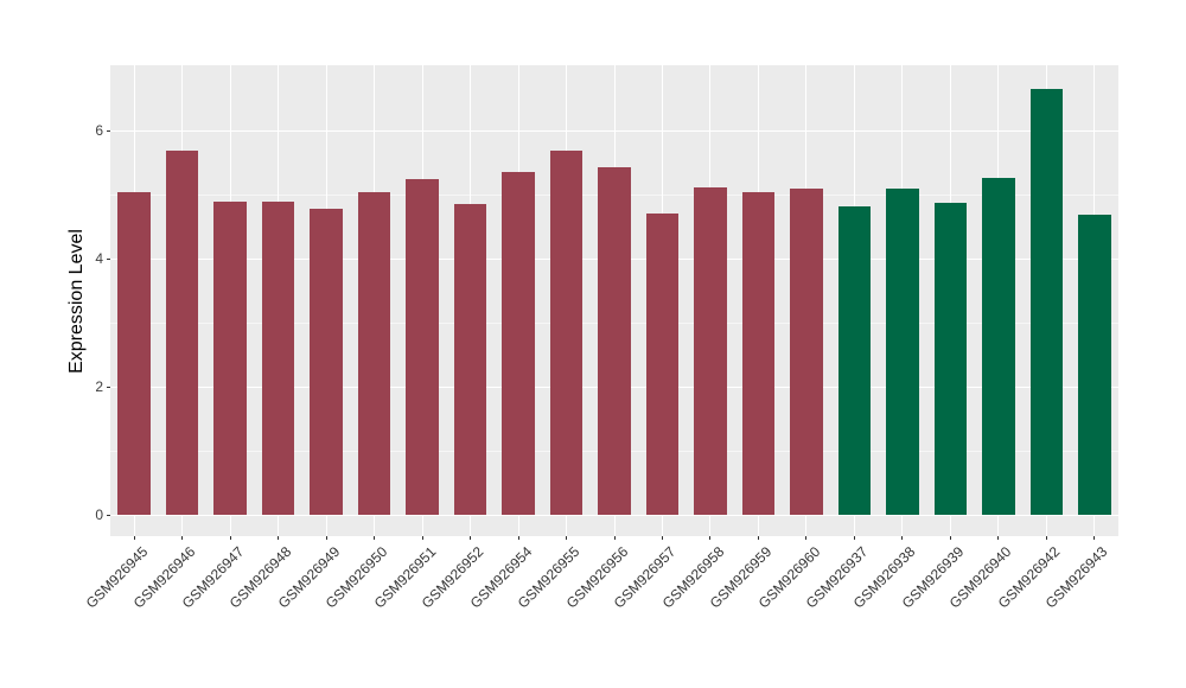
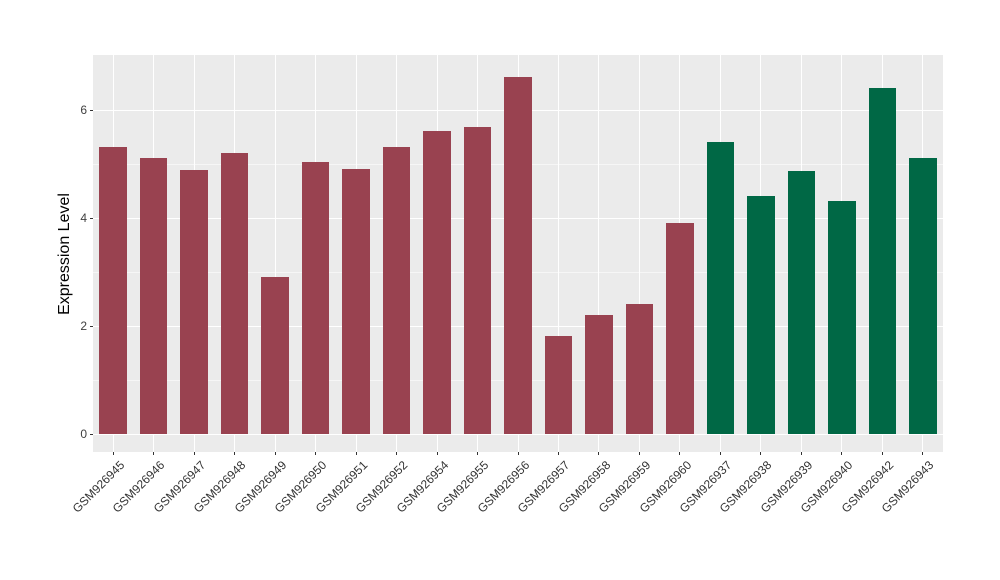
GSM926945: 5.0 -> 5.3
GSM926946: 5.7 -> 5.1
GSM926948: 4.9 -> 5.2
GSM926949: 4.8 -> 2.9
GSM926951: 5.2 -> 4.9
GSM926952: 4.8 -> 5.3
GSM926954: 5.3 -> 5.6
GSM926956: 5.4 -> 6.6
GSM926957: 4.7 -> 1.8
GSM926958: 5.1 -> 2.2
GSM926959: 5.0 -> 2.4
GSM926960: 5.1 -> 3.9
GSM926937: 4.8 -> 5.4
GSM926938: 5.1 -> 4.4
GSM926940: 5.2 -> 4.3
GSM926942: 6.6 -> 6.4
GSM926943: 4.7 -> 5.1
